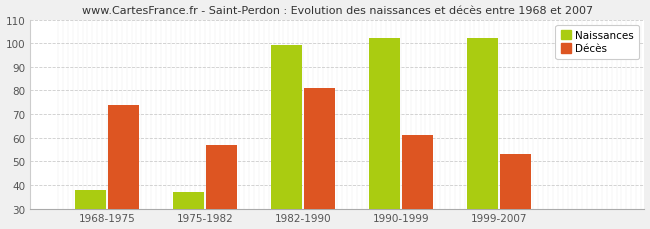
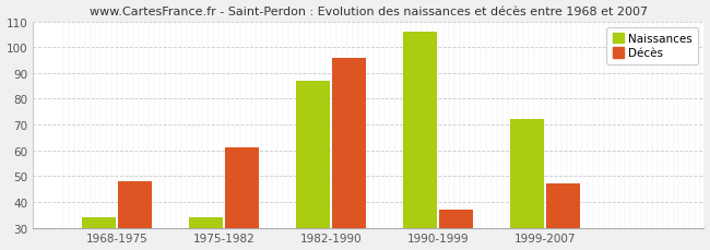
Naissances/1968-1975: 38 -> 34
Décès/1968-1975: 74 -> 48
Naissances/1975-1982: 37 -> 34
Décès/1975-1982: 57 -> 61
Naissances/1982-1990: 99 -> 87
Décès/1982-1990: 81 -> 96
Naissances/1990-1999: 102 -> 106
Décès/1990-1999: 61 -> 37
Naissances/1999-2007: 102 -> 72
Décès/1999-2007: 53 -> 47
